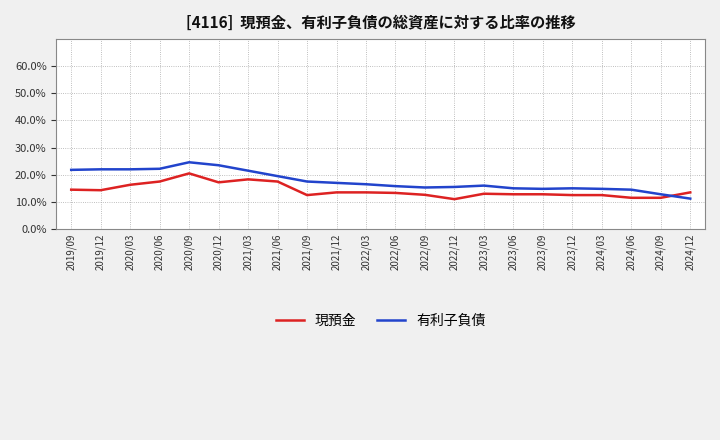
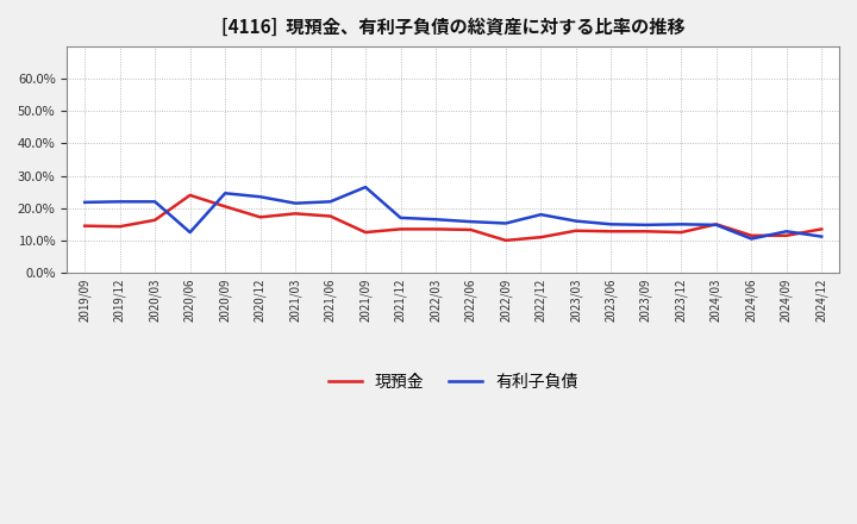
現預金/2020/06: 17.5% -> 24.0%
有利子負債/2020/06: 22.2% -> 12.5%
有利子負債/2021/06: 19.5% -> 22.0%
有利子負債/2021/09: 17.5% -> 26.5%
現預金/2022/09: 12.6% -> 10.0%
有利子負債/2022/12: 15.5% -> 18.0%
現預金/2024/03: 12.5% -> 15.0%
有利子負債/2024/06: 14.5% -> 10.5%
